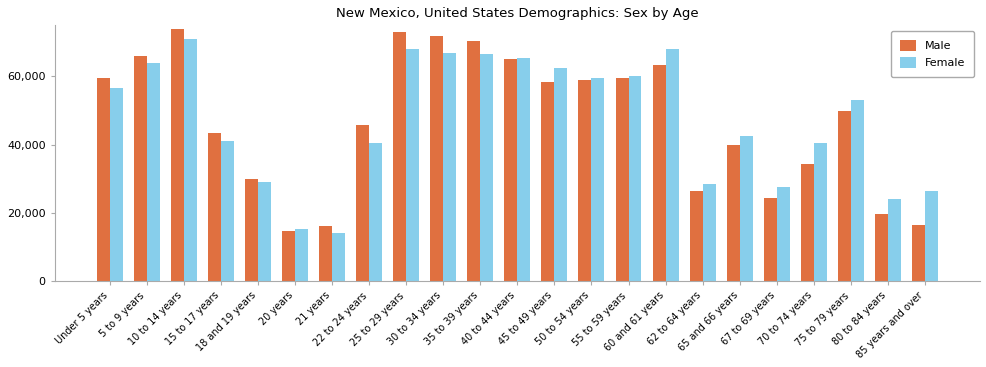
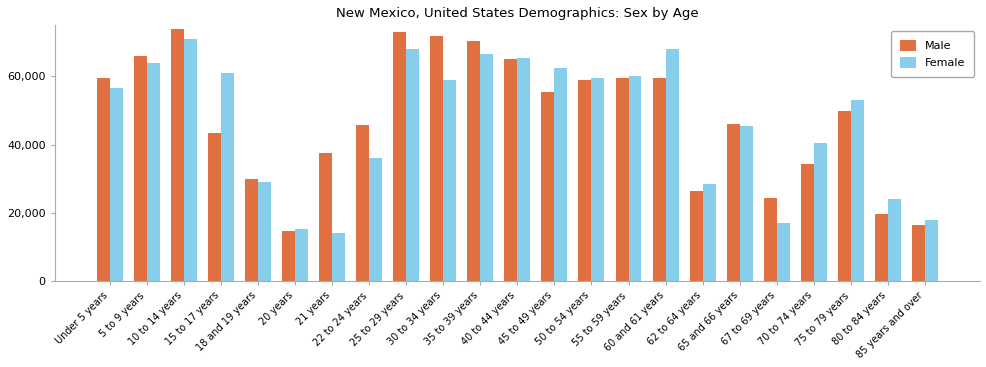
Female/15 to 17 years: 41,200 -> 61,000
Male/21 years: 16,200 -> 37,500
Female/22 to 24 years: 40,500 -> 36,000
Female/30 to 34 years: 67,000 -> 59,000
Male/45 to 49 years: 58,500 -> 55,500
Male/60 and 61 years: 63,500 -> 59,500
Male/65 and 66 years: 40,000 -> 46,000
Female/65 and 66 years: 42,500 -> 45,500
Female/67 to 69 years: 27,500 -> 17,000
Female/85 years and over: 26,500 -> 18,000
